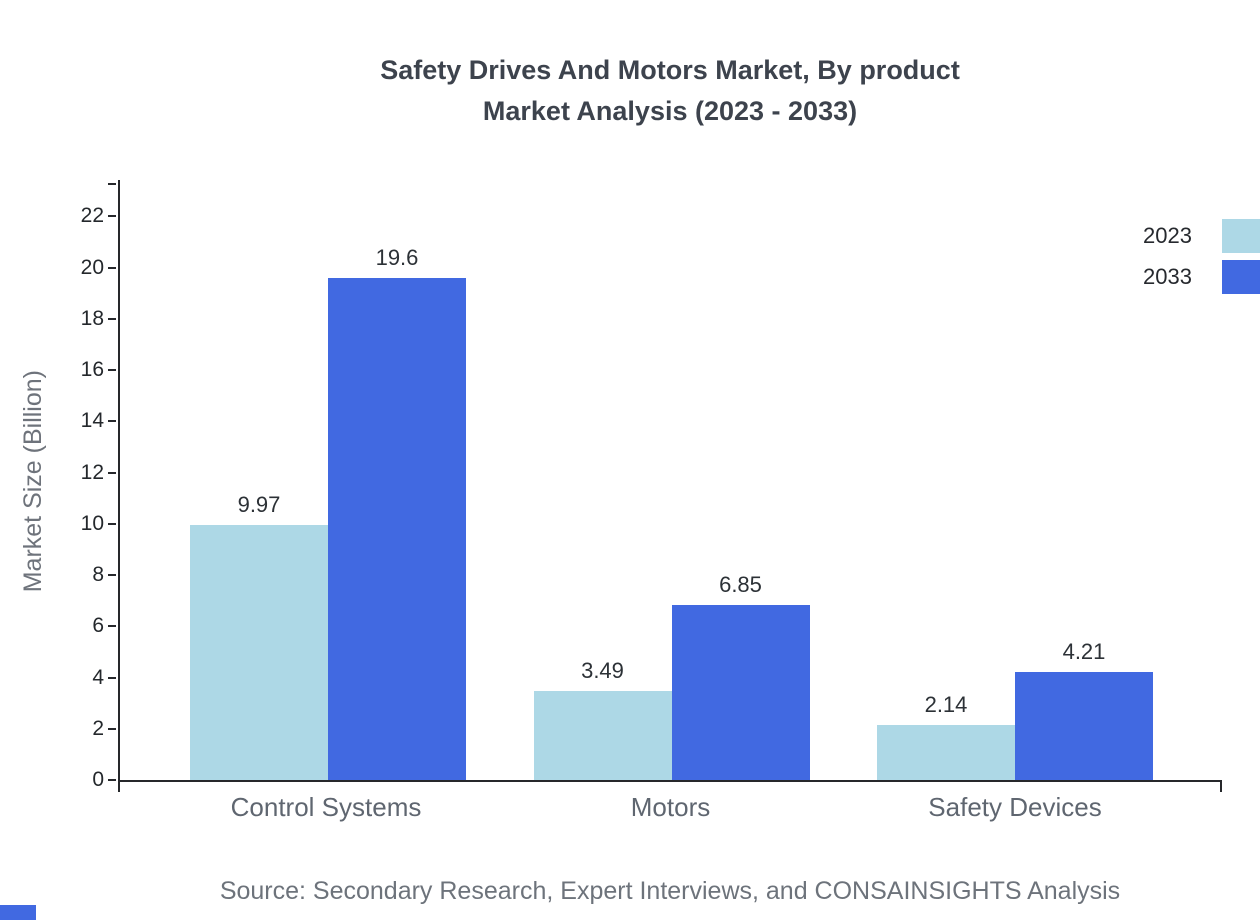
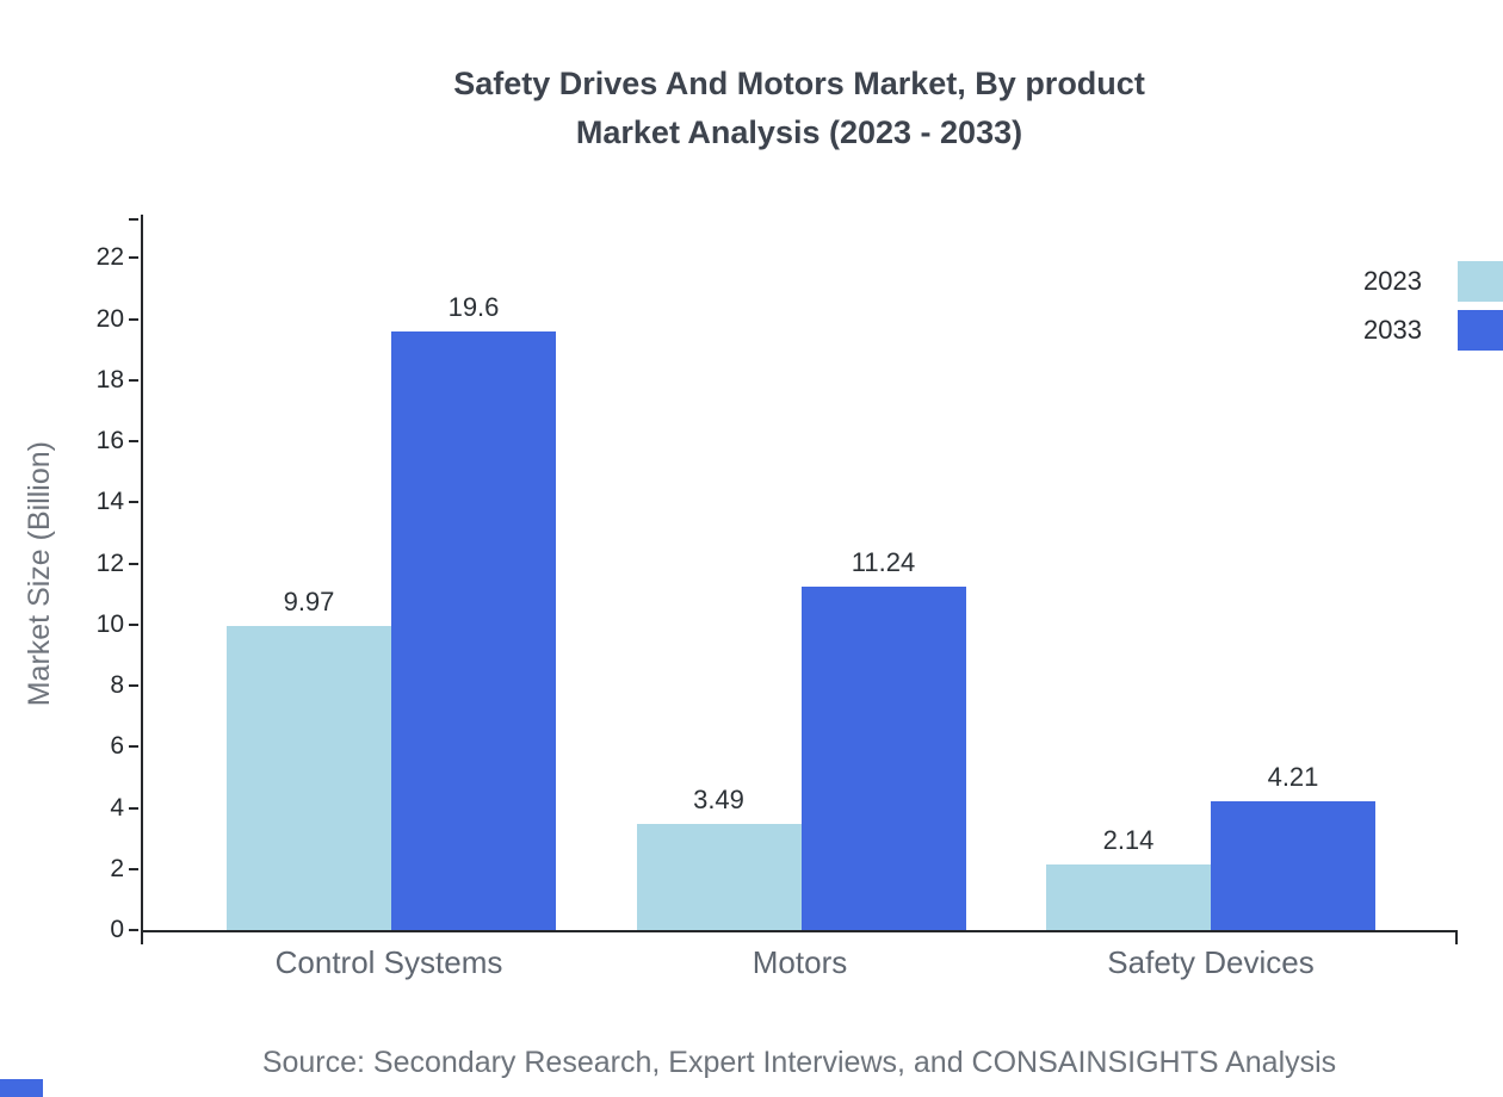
2033/Motors: 6.85 -> 11.24
